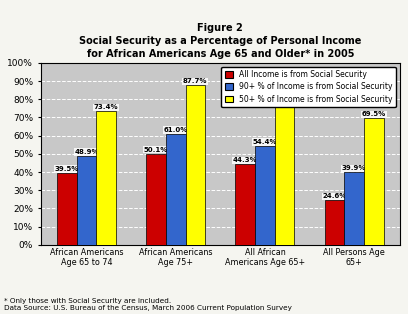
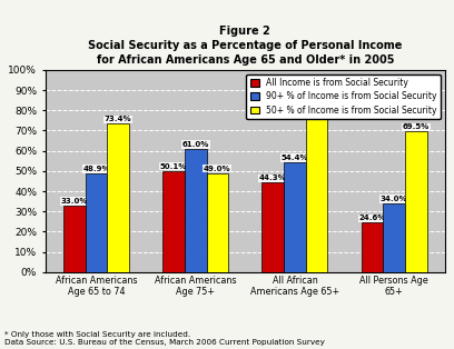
All Income is from Social Security/African Americans Age 65 to 74: 40% -> 33%
50+ % of Income is from Social Security/African Americans Age 75+: 88% -> 49%
90+ % of Income is from Social Security/All Persons Age 65+: 40% -> 34%
